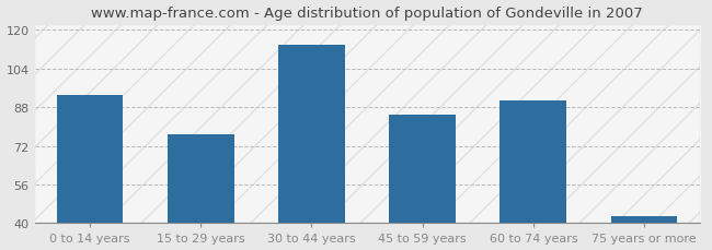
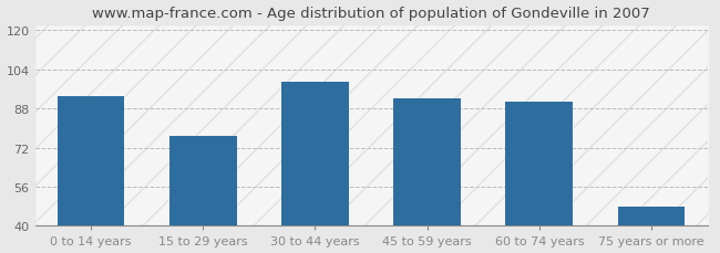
30 to 44 years: 114 -> 99
45 to 59 years: 85 -> 92
75 years or more: 43 -> 48
